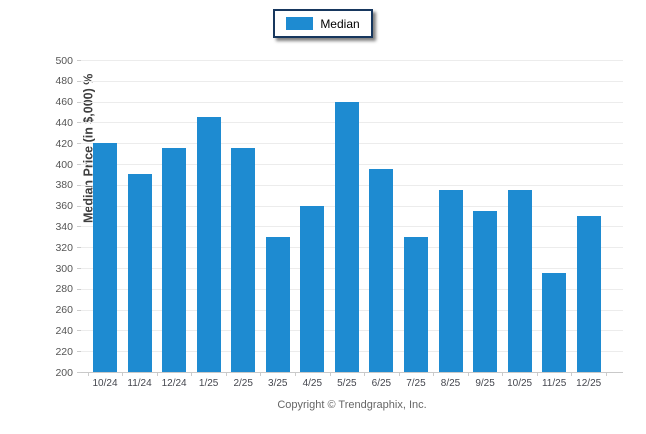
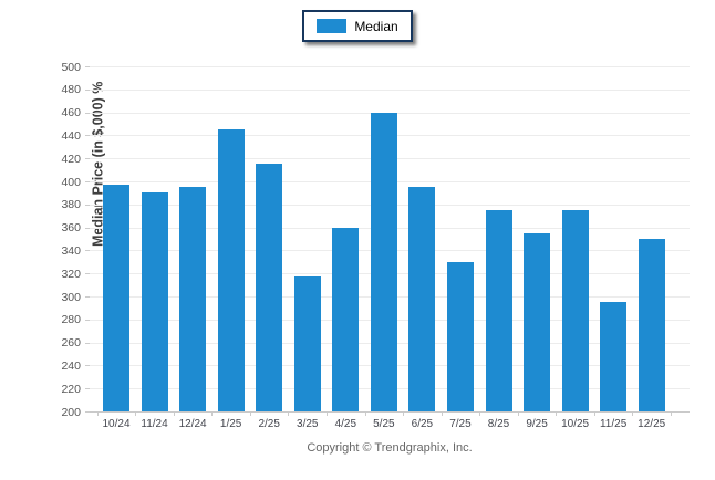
10/24: 420 -> 397
12/24: 415 -> 395
3/25: 330 -> 317
